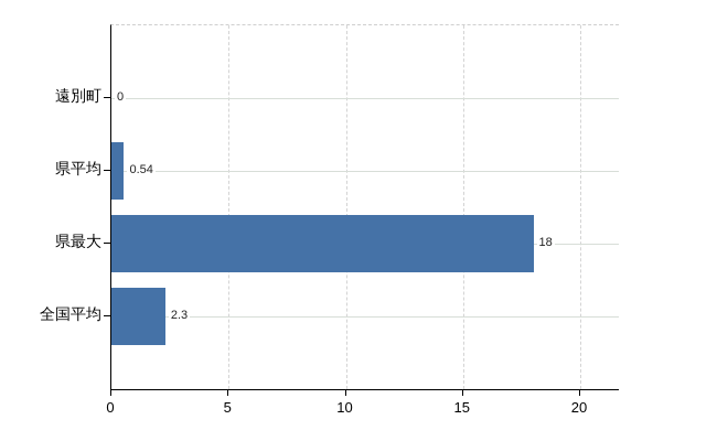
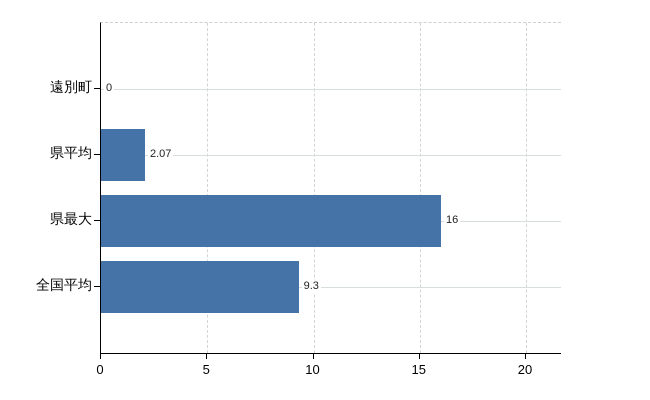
県平均: 0.54 -> 2.07
県最大: 18 -> 16
全国平均: 2.3 -> 9.3
